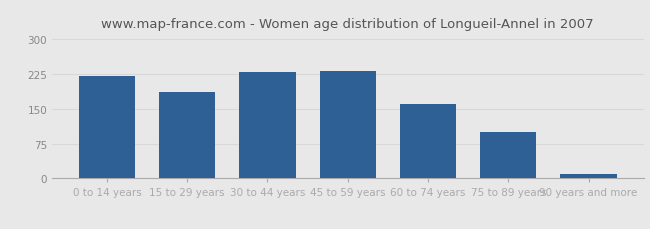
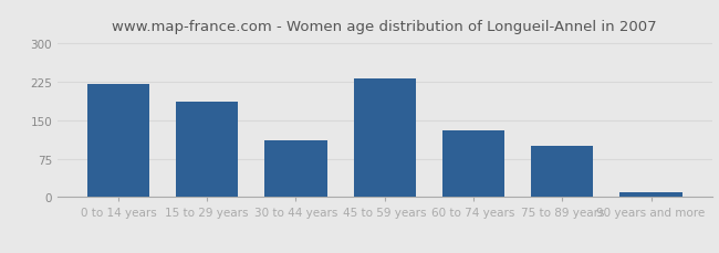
30 to 44 years: 230 -> 110
60 to 74 years: 160 -> 130
